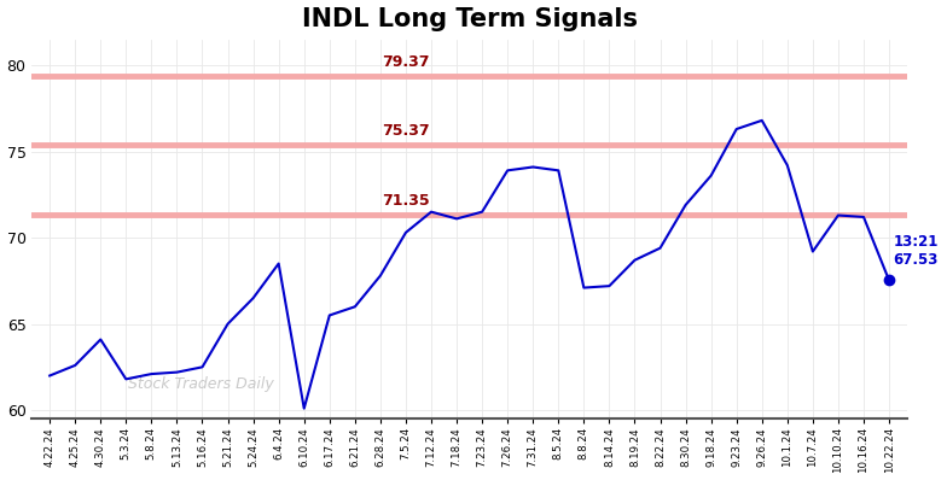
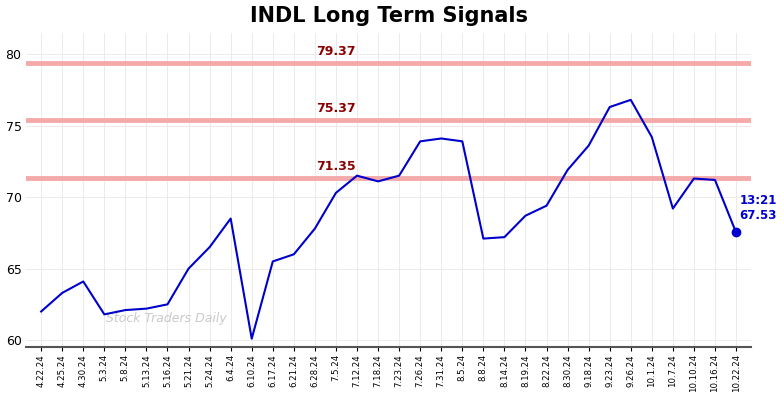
4.25.24: 62.6 -> 63.3
